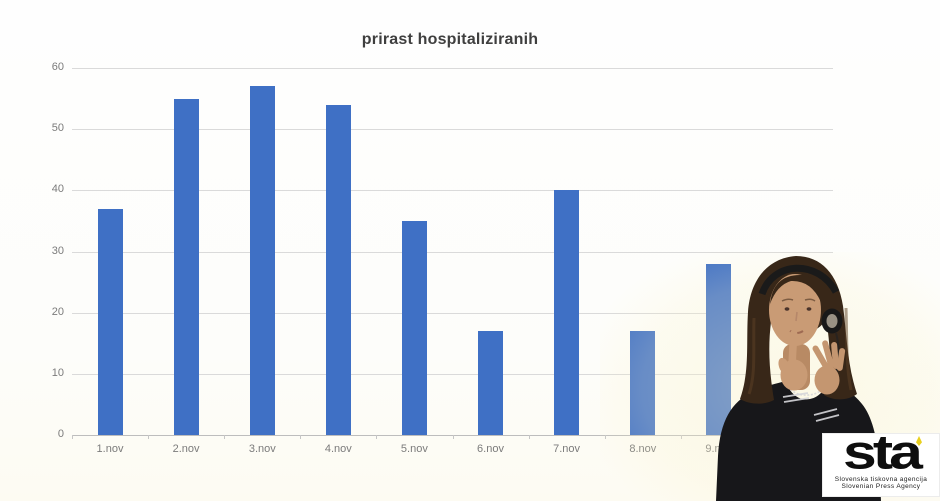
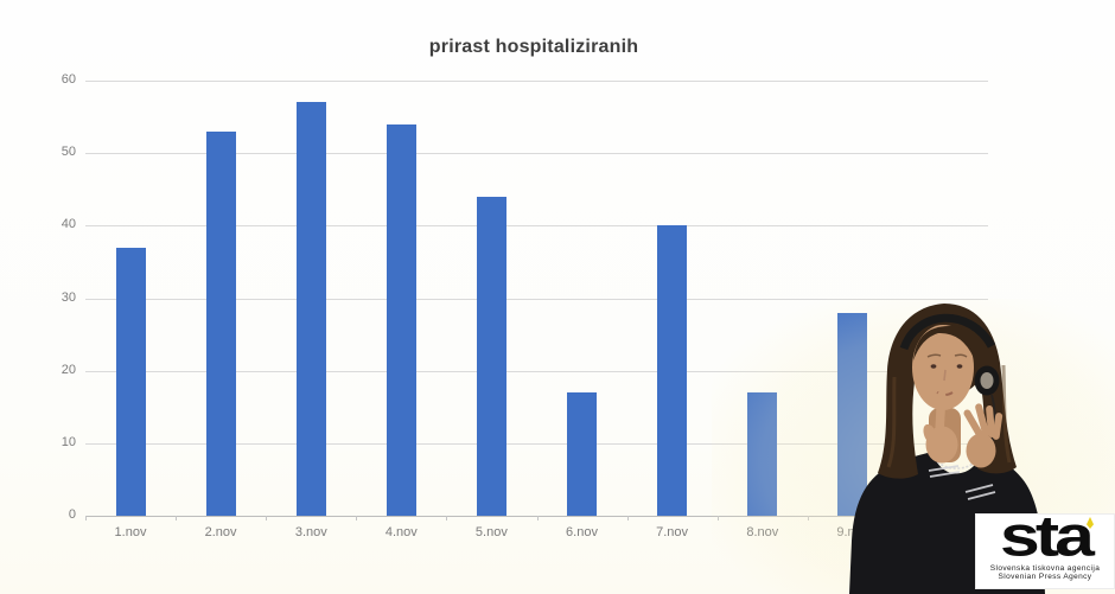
2.nov: 55 -> 53
5.nov: 35 -> 44
